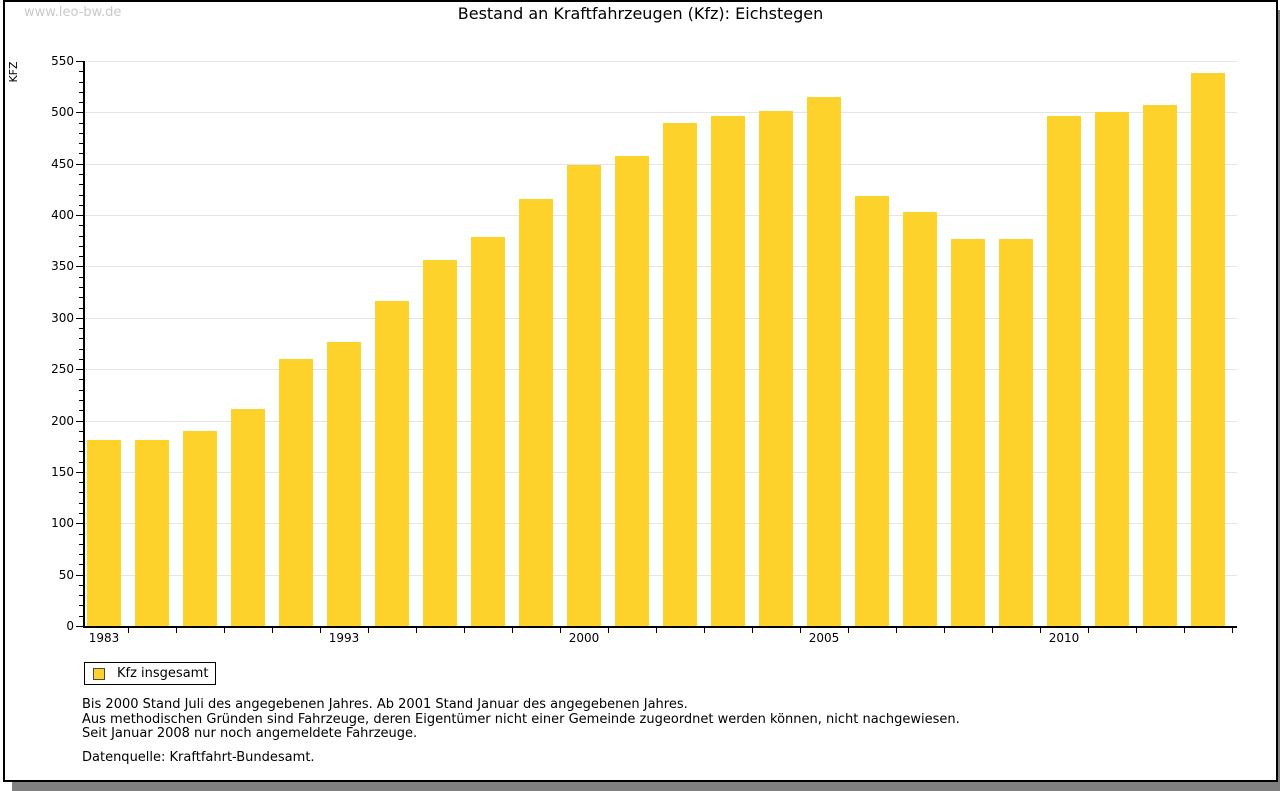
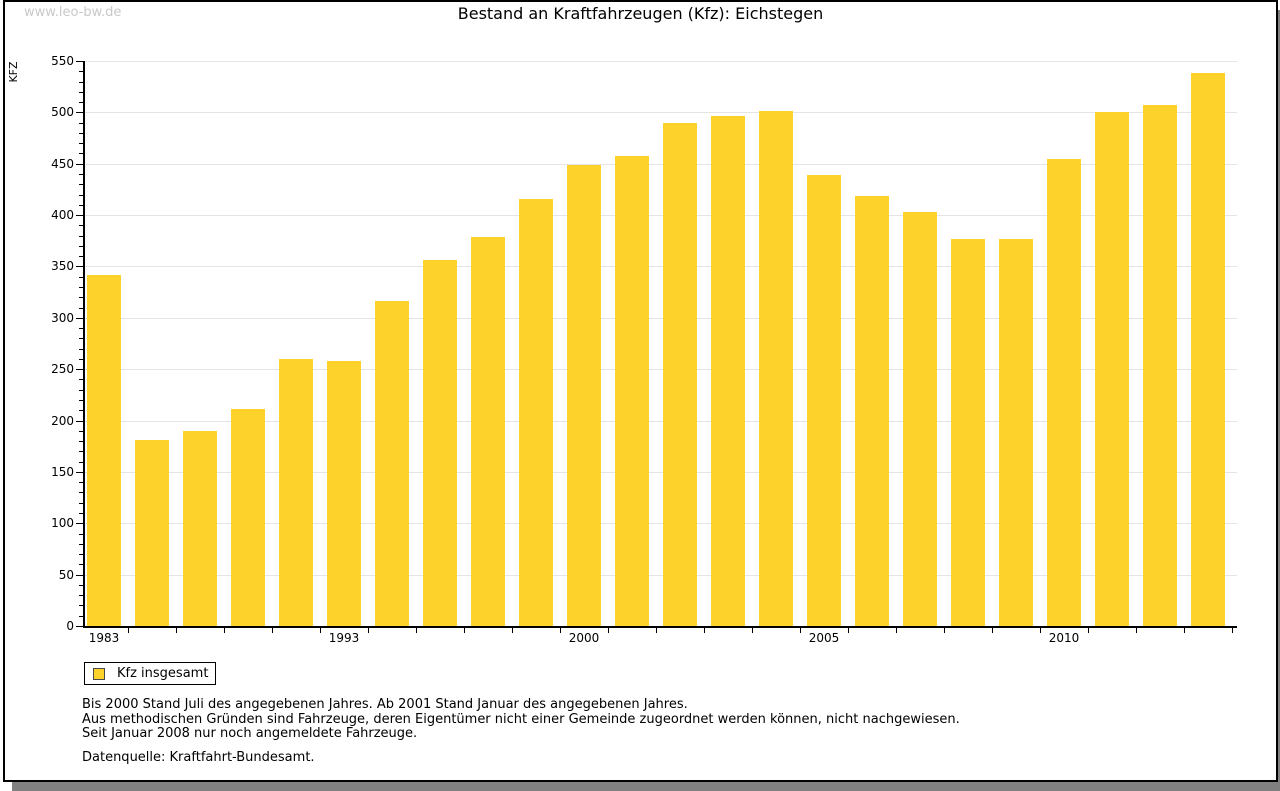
1983: 181 -> 342
1993: 276 -> 258
2005: 515 -> 439
2010: 496 -> 455
